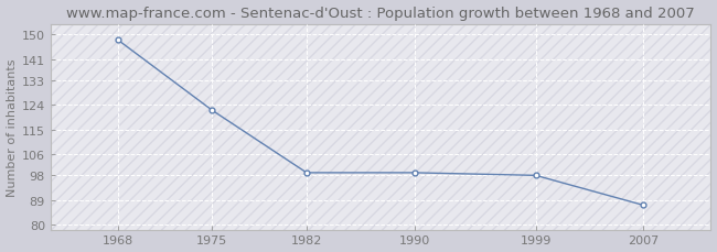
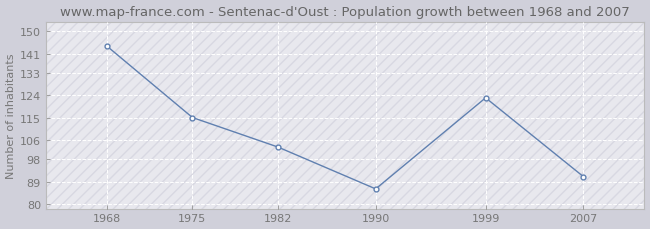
1968: 148 -> 144
1975: 122 -> 115
1982: 99 -> 103
1990: 99 -> 86
1999: 98 -> 123
2007: 87 -> 91
